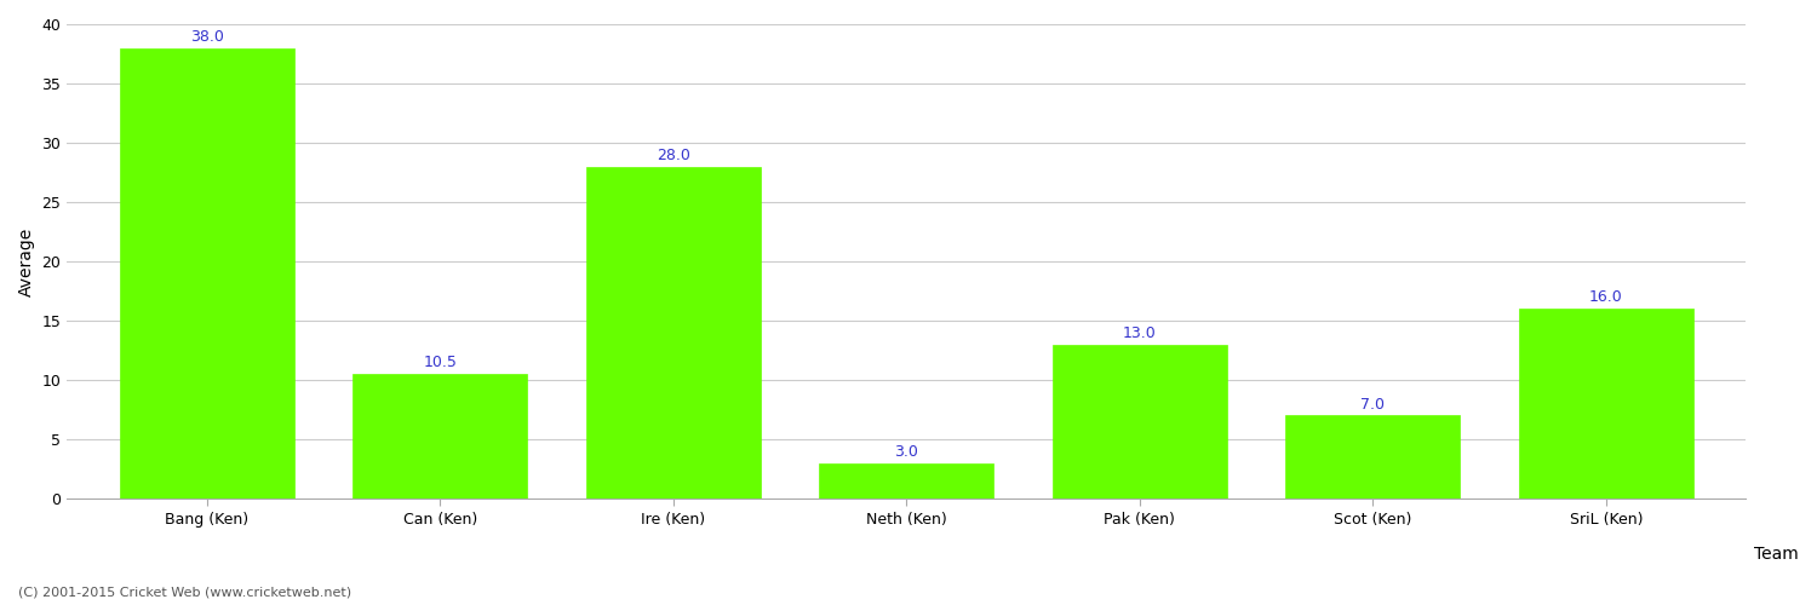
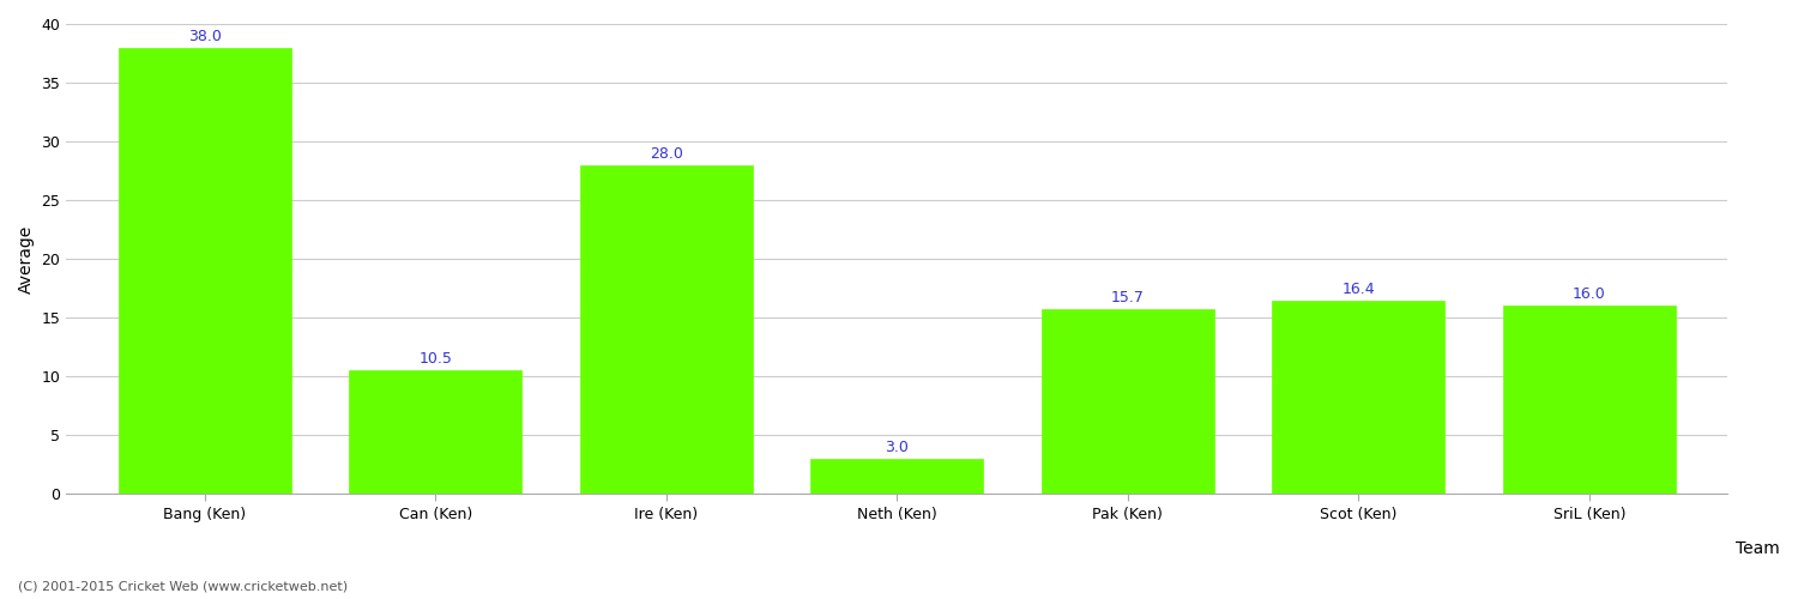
Pak (Ken): 13.0 -> 15.7
Scot (Ken): 7.0 -> 16.4
